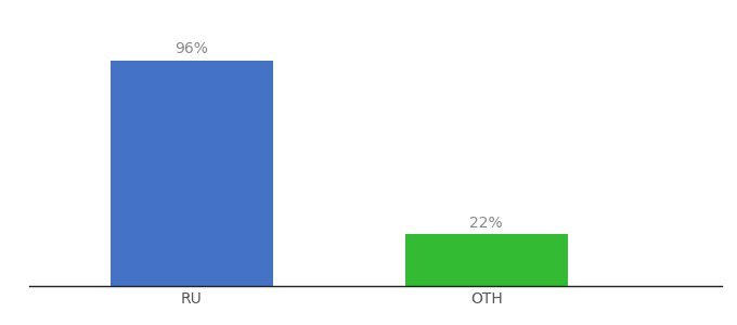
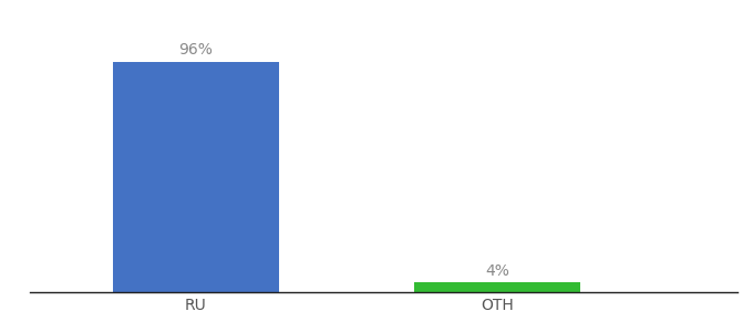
OTH: 22% -> 4%
